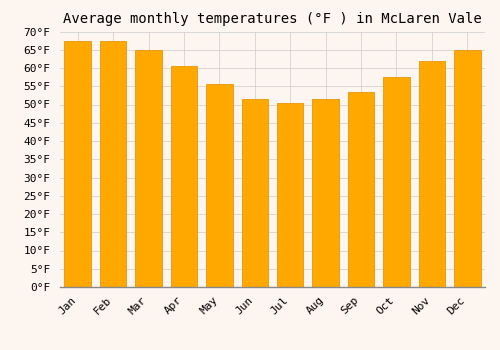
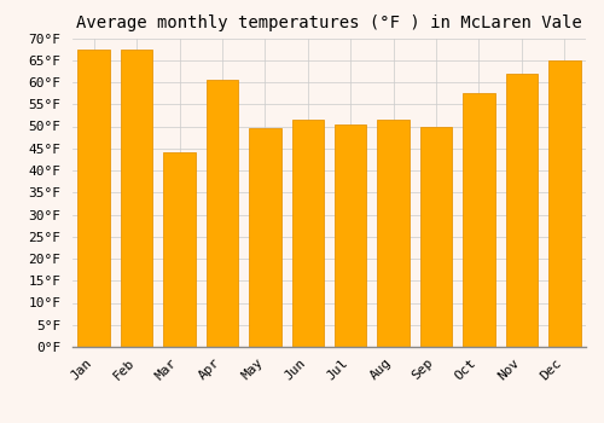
Mar: 65.0°F -> 44.0°F
May: 55.5°F -> 49.5°F
Sep: 53.5°F -> 50.0°F
